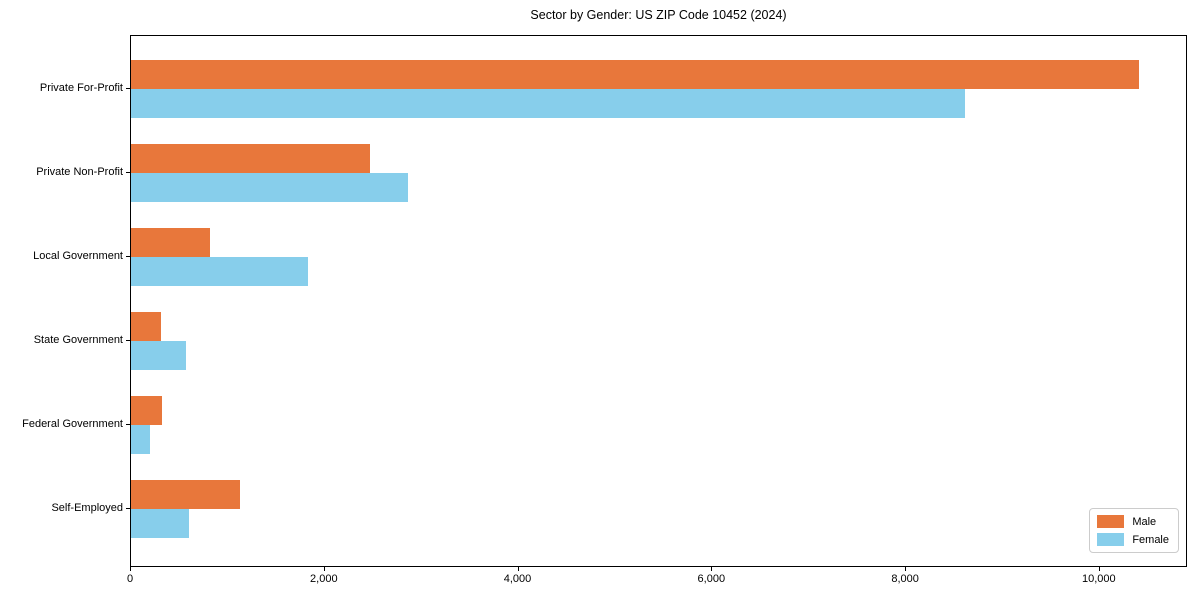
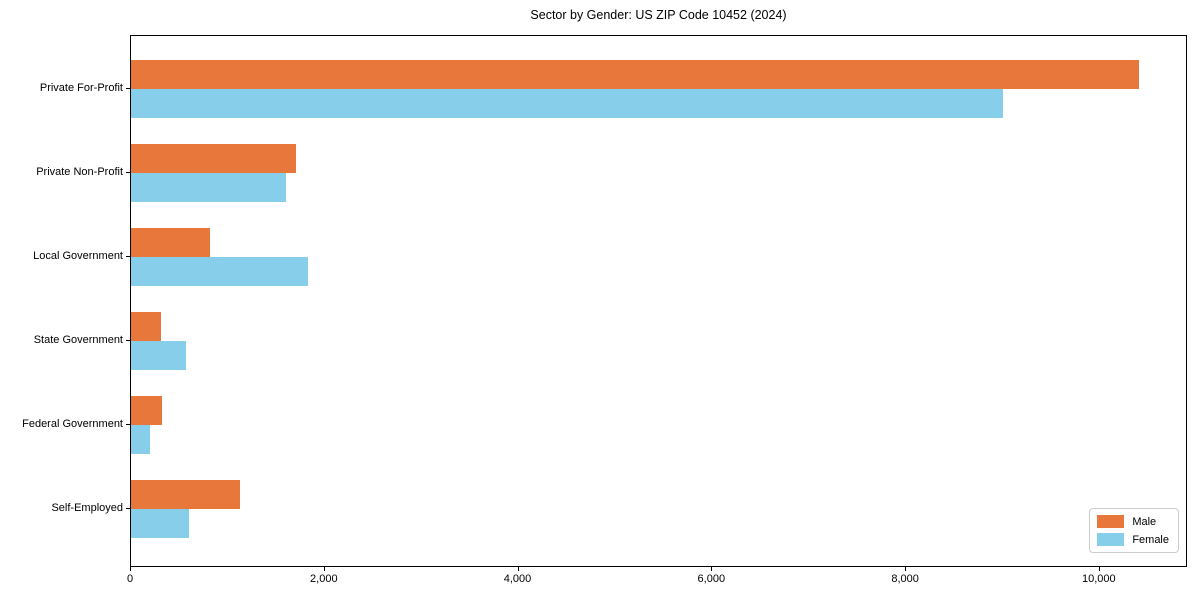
Female/Private For-Profit: 8600 -> 9000
Male/Private Non-Profit: 2500 -> 1700
Female/Private Non-Profit: 2900 -> 1600
